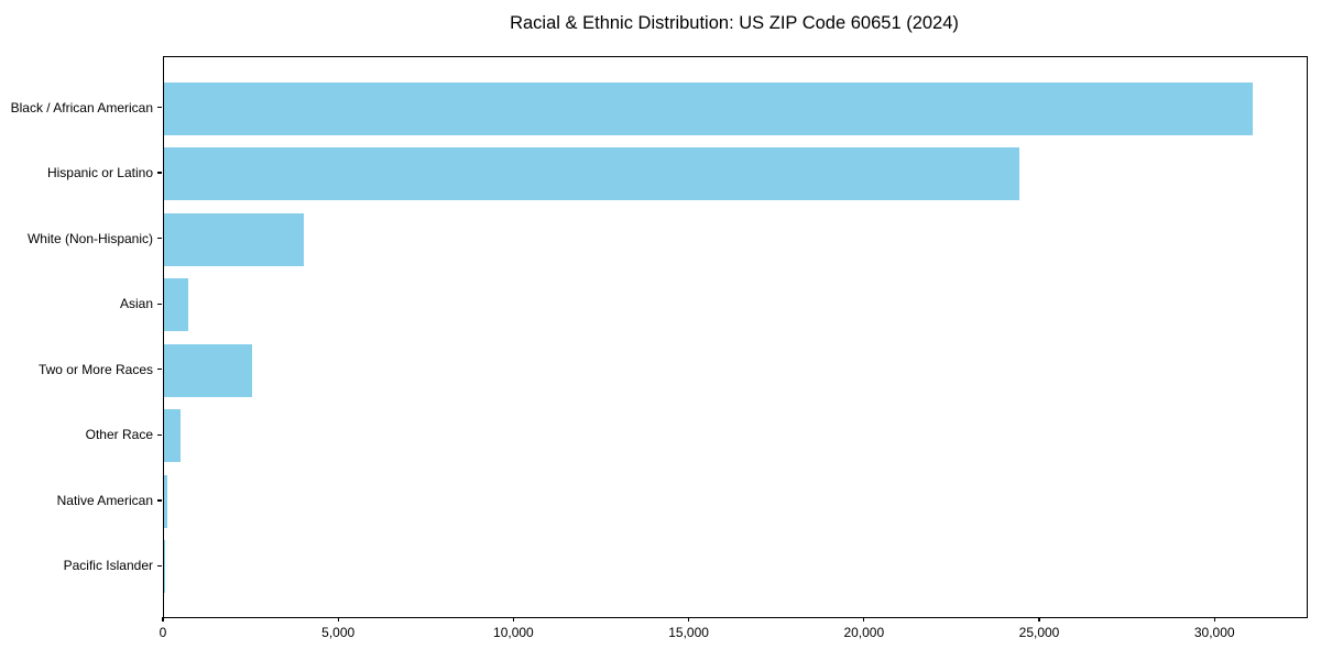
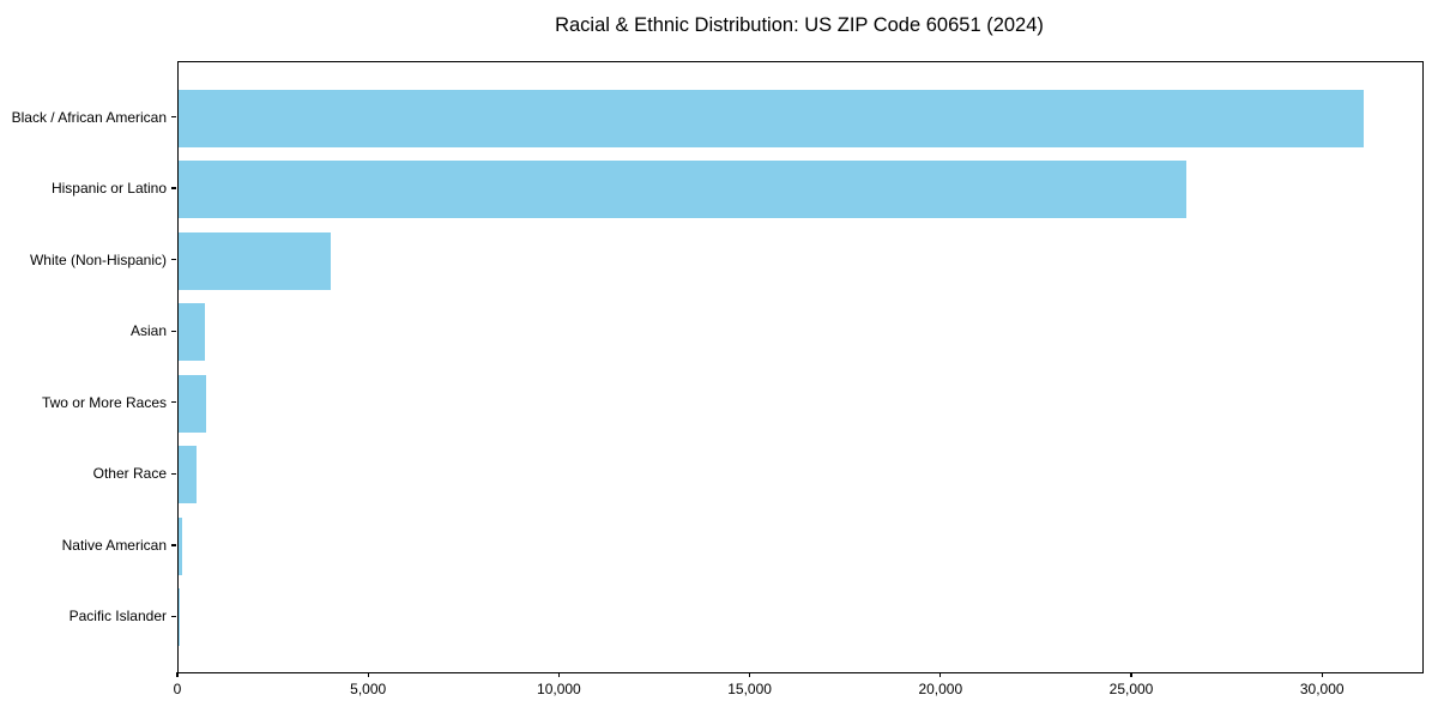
Hispanic or Latino: 24400 -> 26400
Two or More Races: 2500 -> 700
